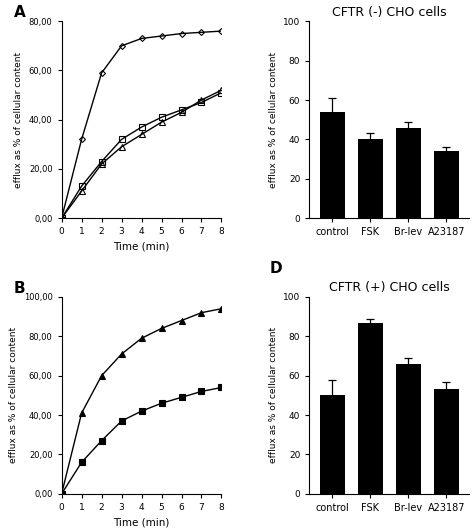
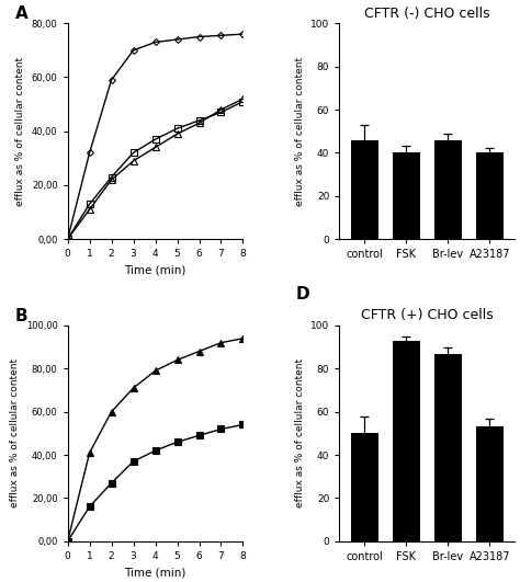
CFTR (-) CHO cells/control: 54 -> 46
CFTR (-) CHO cells/A23187: 34 -> 40
CFTR (+) CHO cells/FSK: 87 -> 93
CFTR (+) CHO cells/Br-lev: 66 -> 87
